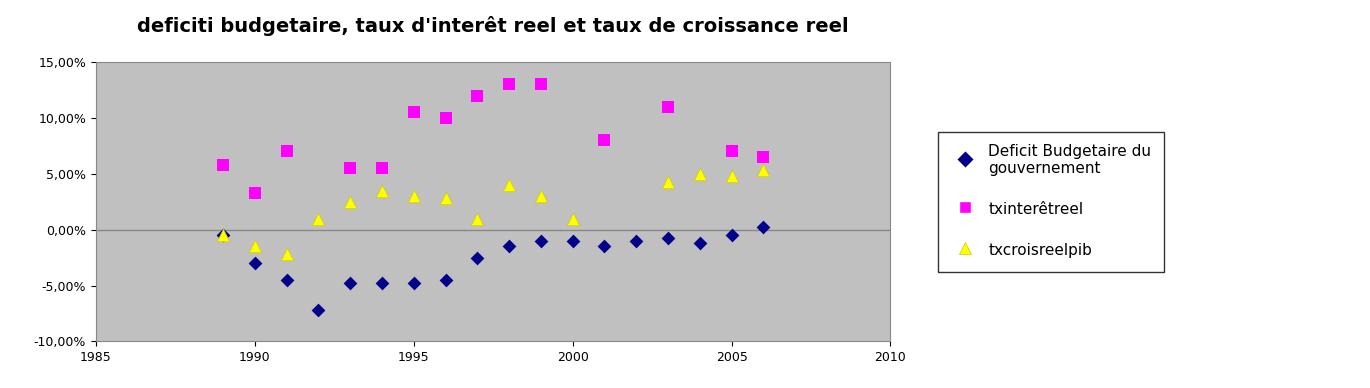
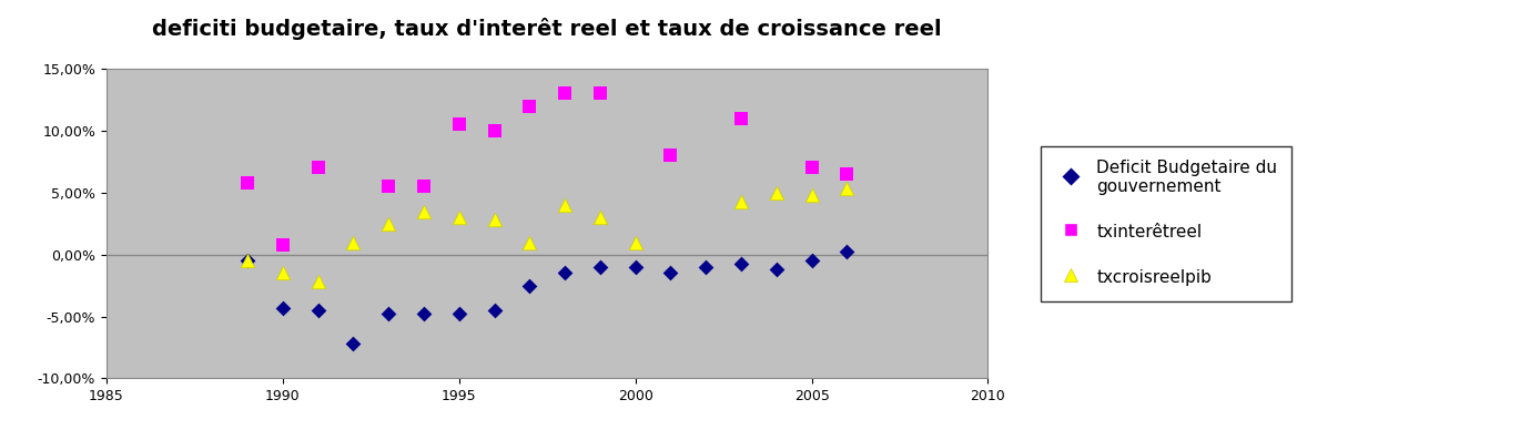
Deficit Budgetaire du gouvernement/1990: -3,0% -> -4,3%
txinterêtreel/1990: 3,3% -> 0,8%
